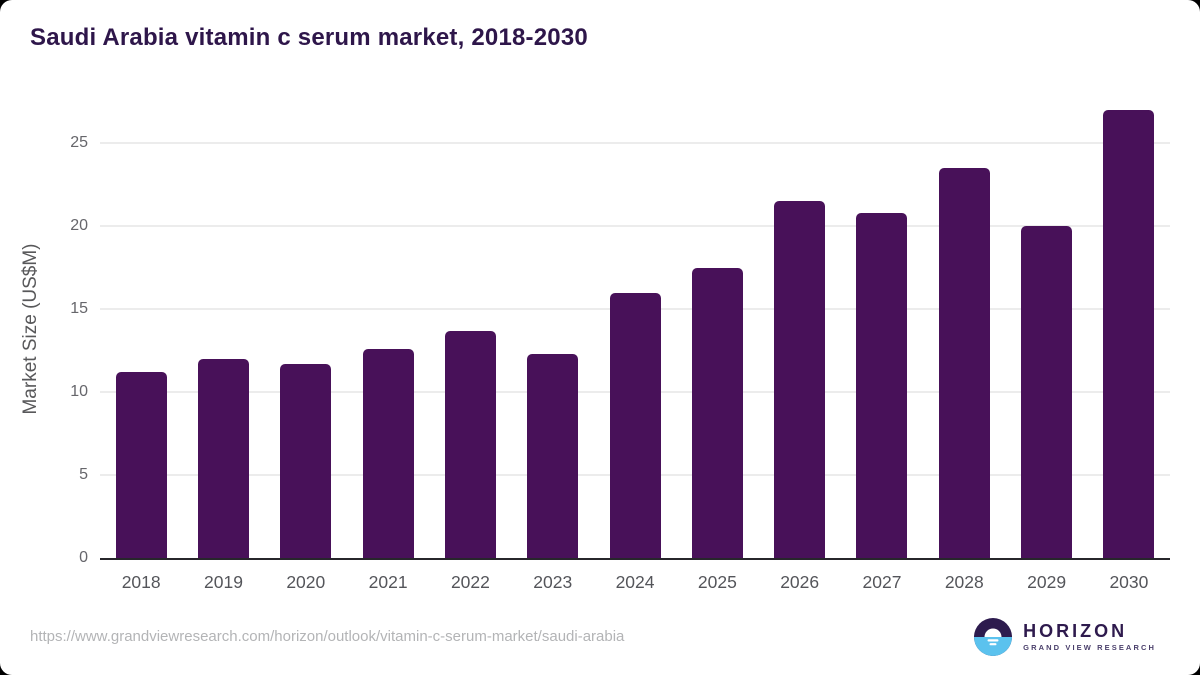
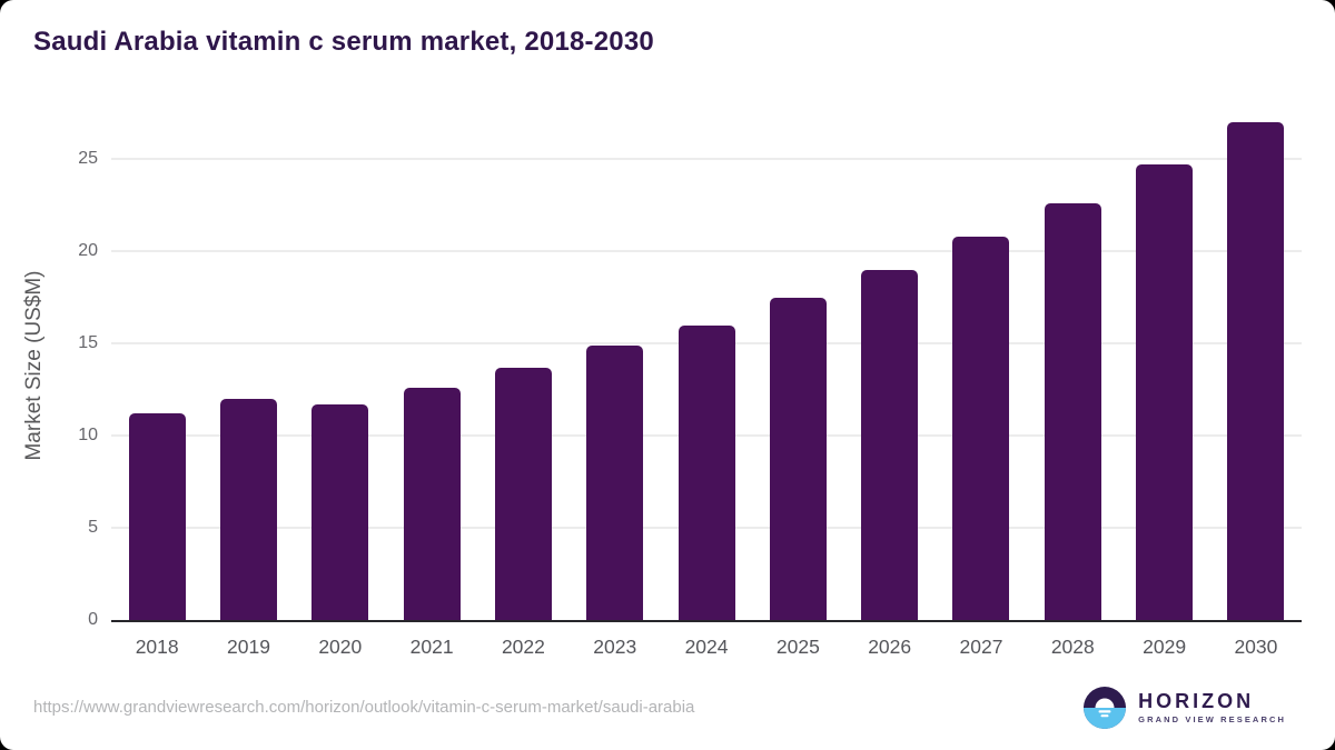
2023: 12.3 -> 14.9
2026: 21.5 -> 19.0
2028: 23.5 -> 22.6
2029: 20.0 -> 24.7
